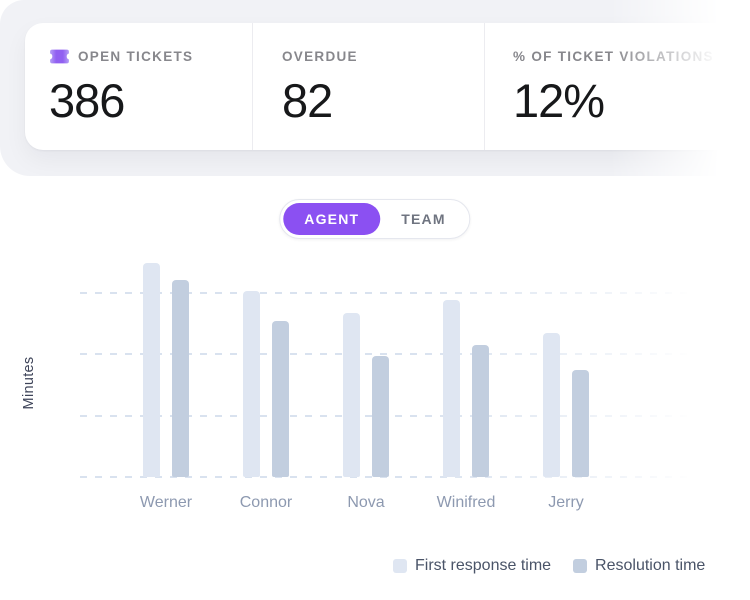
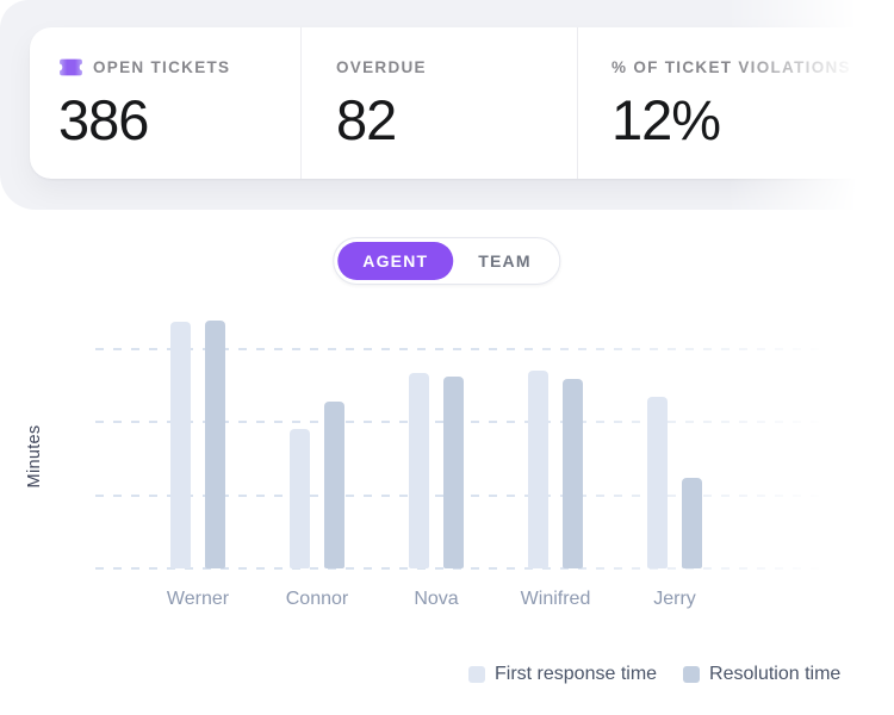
First response time/Werner: 17.4 -> 16.8
Resolution time/Werner: 16.0 -> 16.9
First response time/Connor: 15.1 -> 9.5
Resolution time/Connor: 12.7 -> 11.4
Resolution time/Nova: 9.8 -> 13.1
First response time/Winifred: 14.4 -> 13.5
Resolution time/Winifred: 10.7 -> 12.9
Resolution time/Jerry: 8.7 -> 6.2
